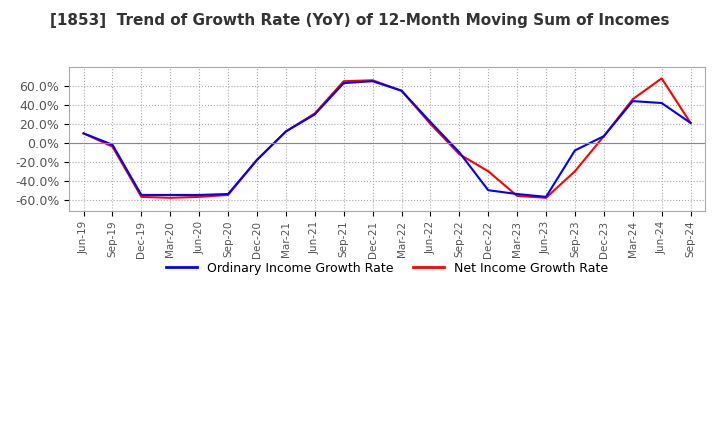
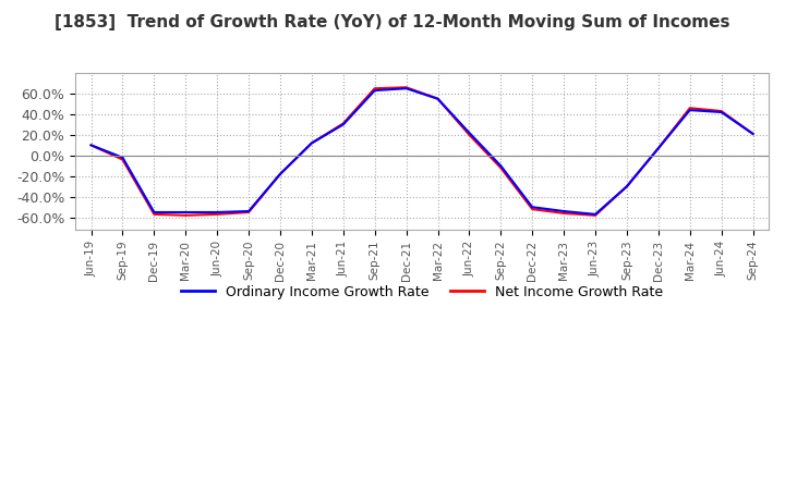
Net Income Growth Rate/Dec-22: -30% -> -52%
Ordinary Income Growth Rate/Sep-23: -8% -> -30%
Net Income Growth Rate/Jun-24: 68% -> 43%
